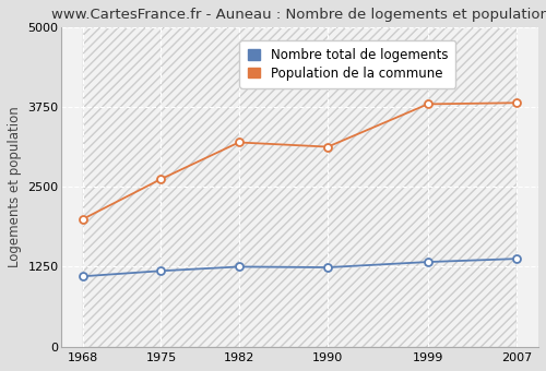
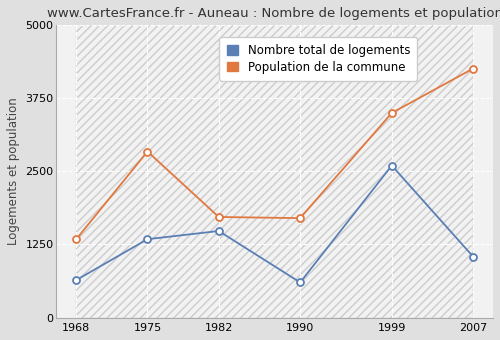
Nombre total de logements/1968: 1100 -> 640
Population de la commune/1968: 2000 -> 1340
Nombre total de logements/1975: 1180 -> 1340
Population de la commune/1975: 2620 -> 2840
Nombre total de logements/1982: 1250 -> 1480
Population de la commune/1982: 3200 -> 1720
Nombre total de logements/1990: 1240 -> 600
Population de la commune/1990: 3130 -> 1700
Nombre total de logements/1999: 1320 -> 2600
Population de la commune/1999: 3800 -> 3500
Nombre total de logements/2007: 1380 -> 1040
Population de la commune/2007: 3820 -> 4260
